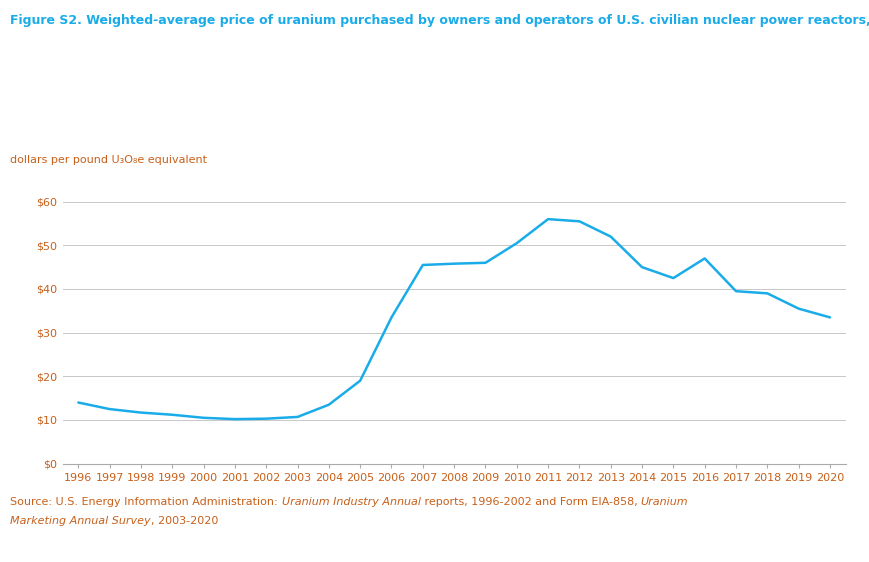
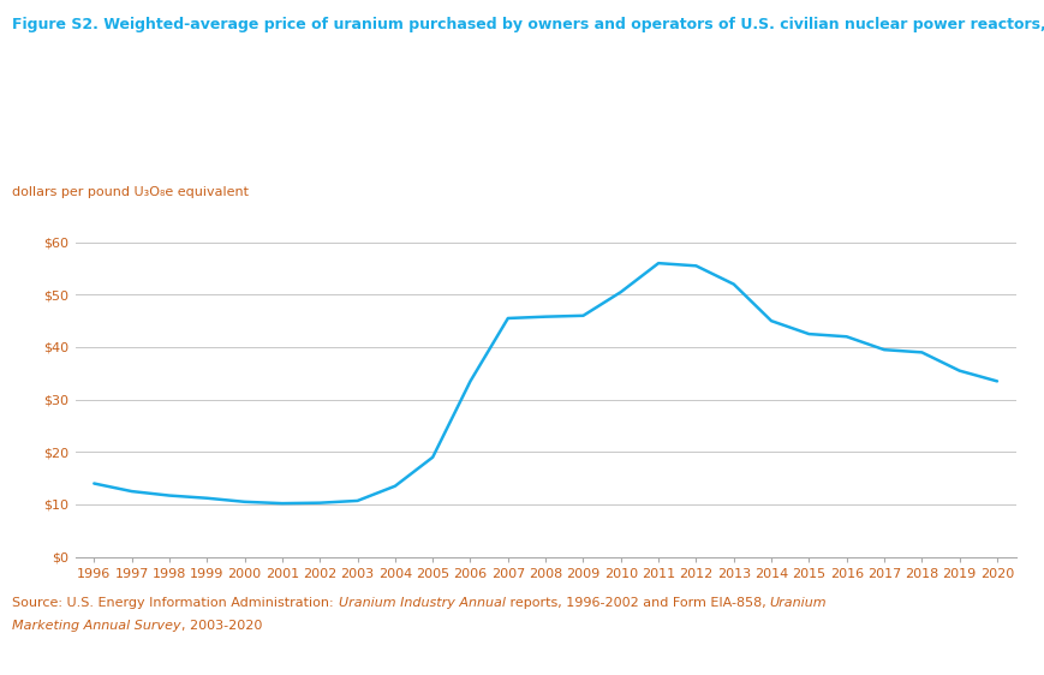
2016: $47.0 -> $42.0
